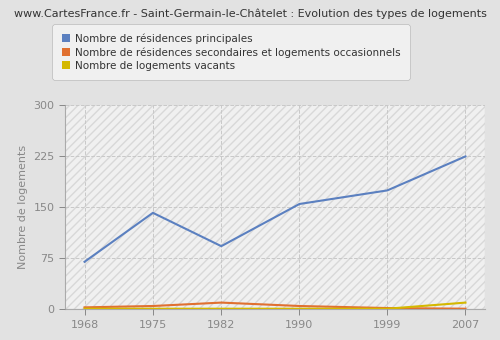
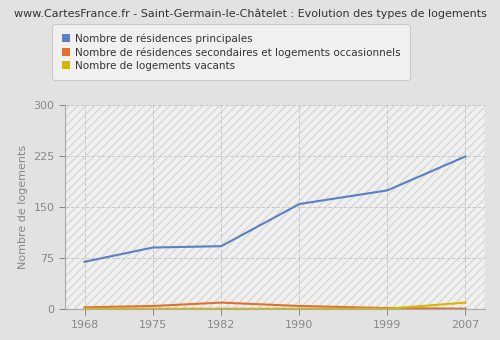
Nombre de résidences principales/1975: 142 -> 91
